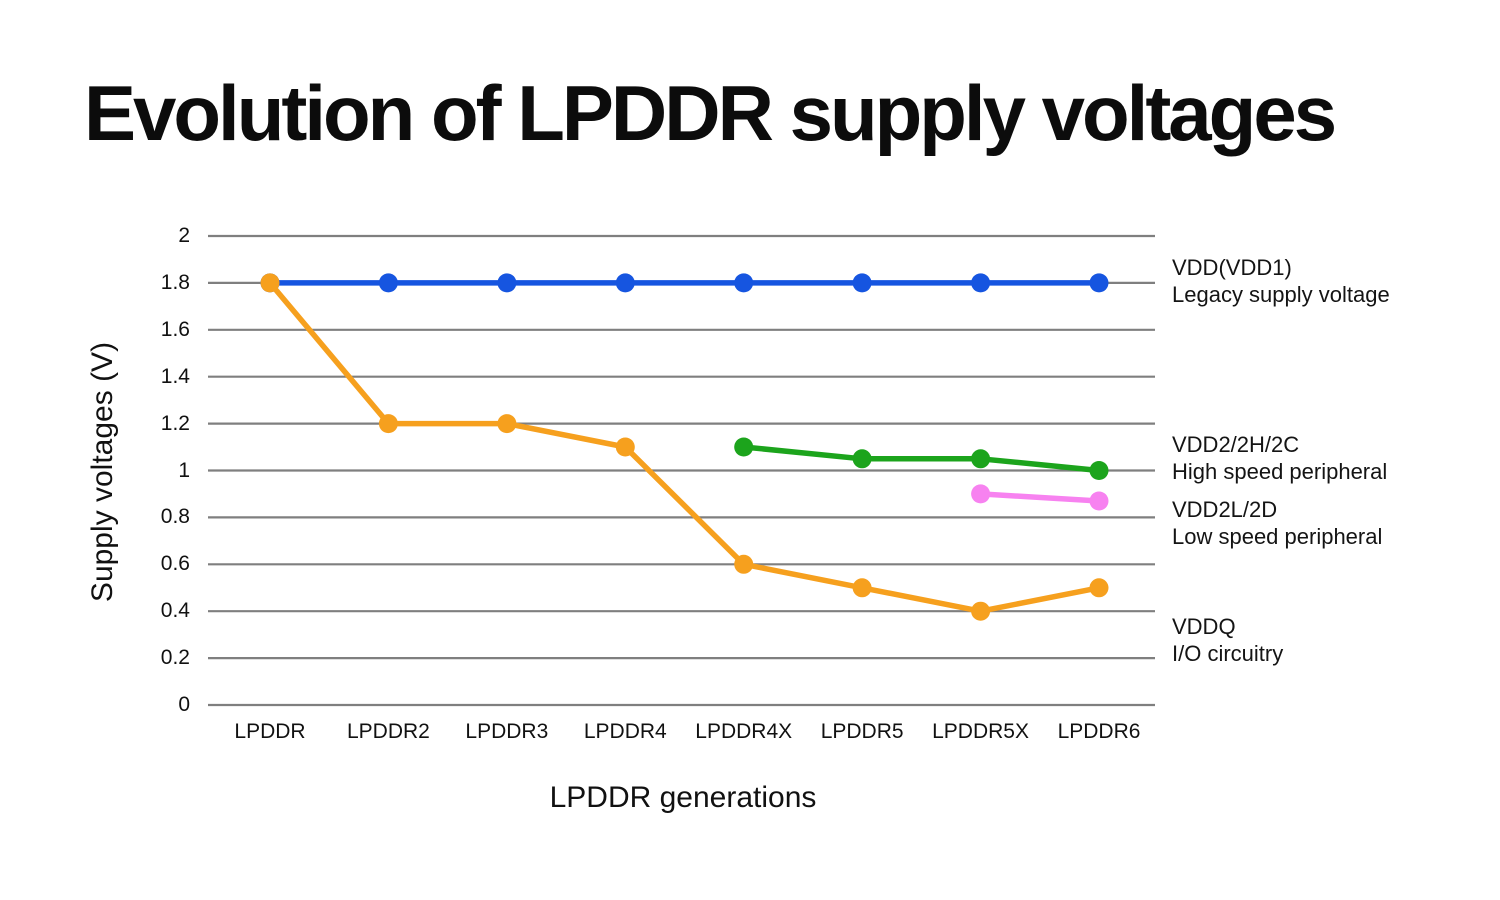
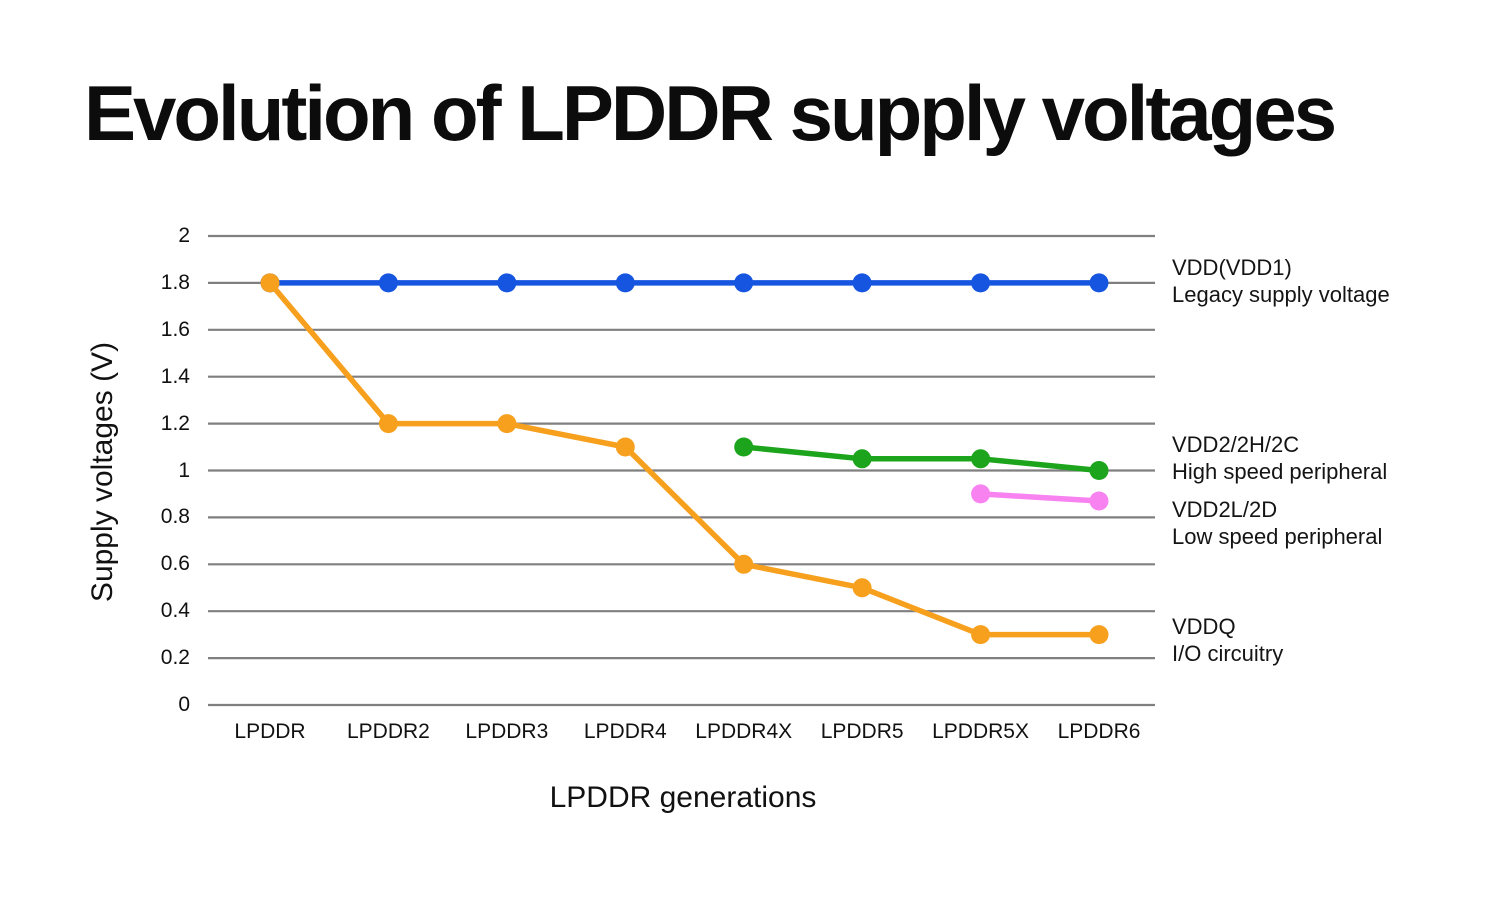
VDDQ/LPDDR5X: 0.4 -> 0.3
VDDQ/LPDDR6: 0.5 -> 0.3
